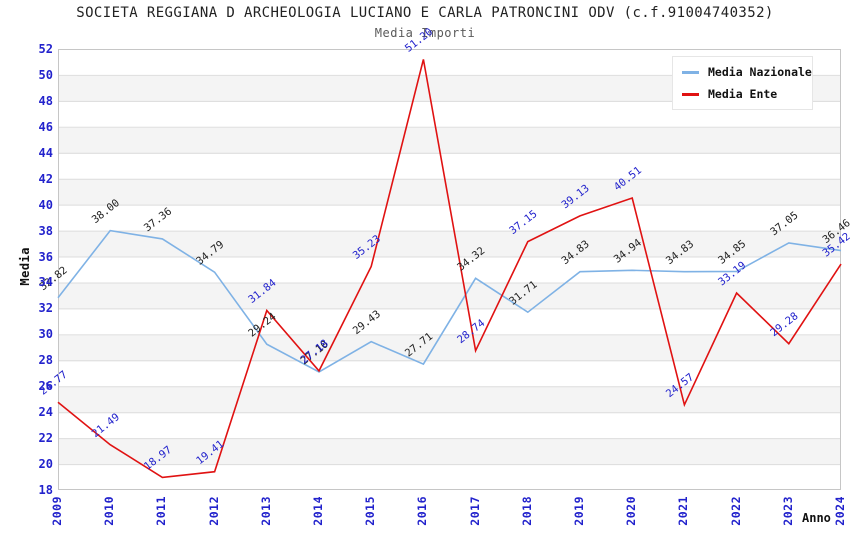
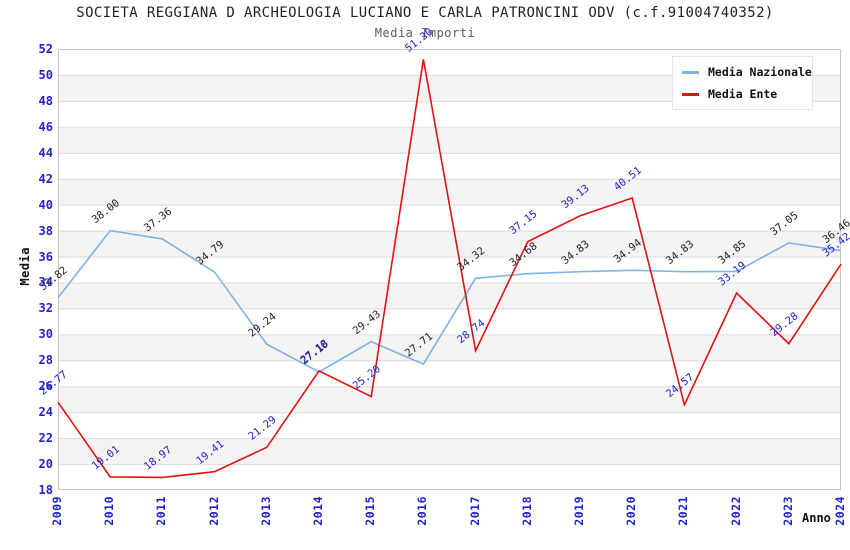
Media Ente/2010: 21.49 -> 19.01
Media Ente/2013: 31.84 -> 21.29
Media Ente/2015: 35.23 -> 25.20
Media Nazionale/2018: 31.71 -> 34.68
